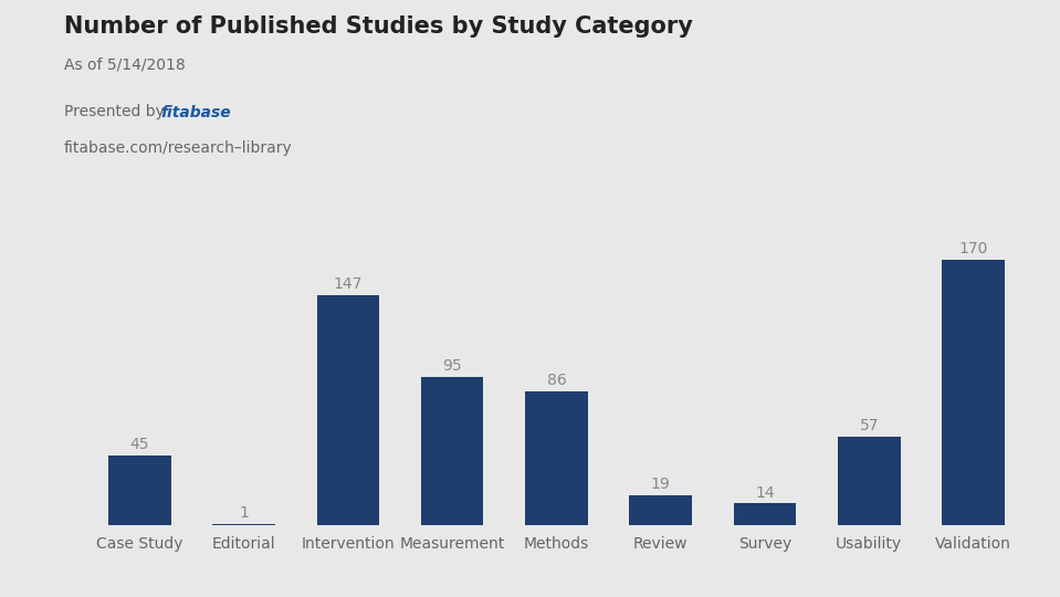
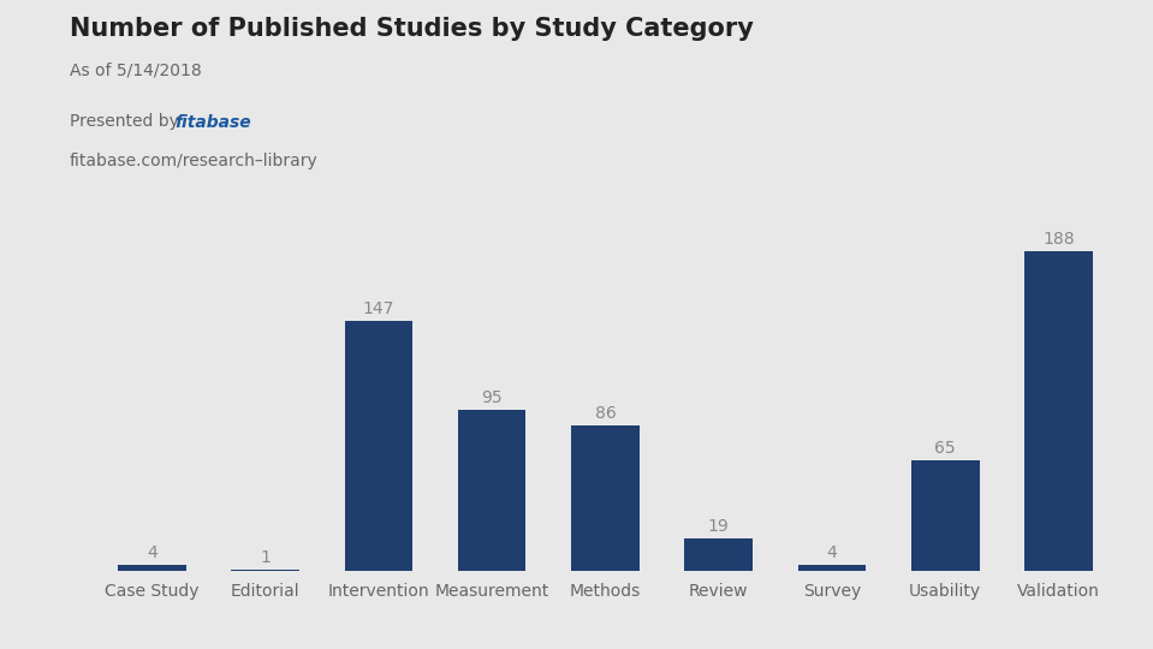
Case Study: 45 -> 4
Survey: 14 -> 4
Usability: 57 -> 65
Validation: 170 -> 188
